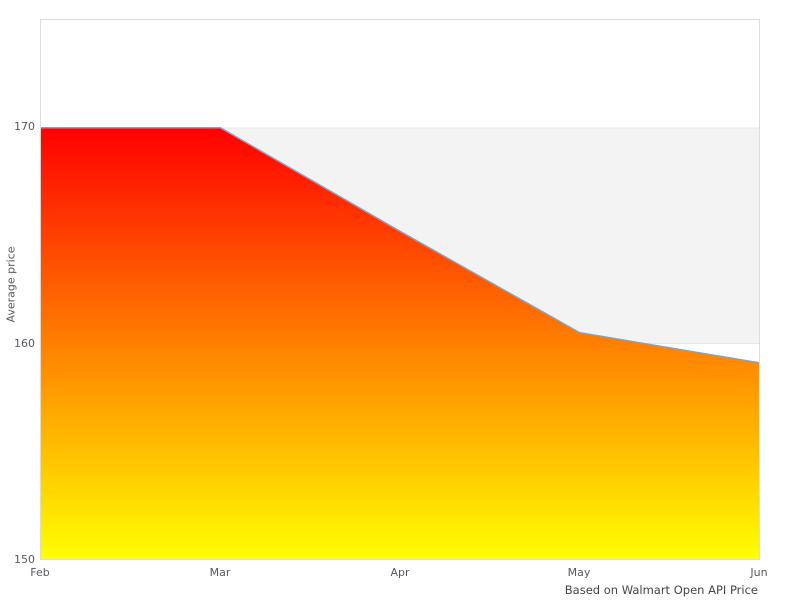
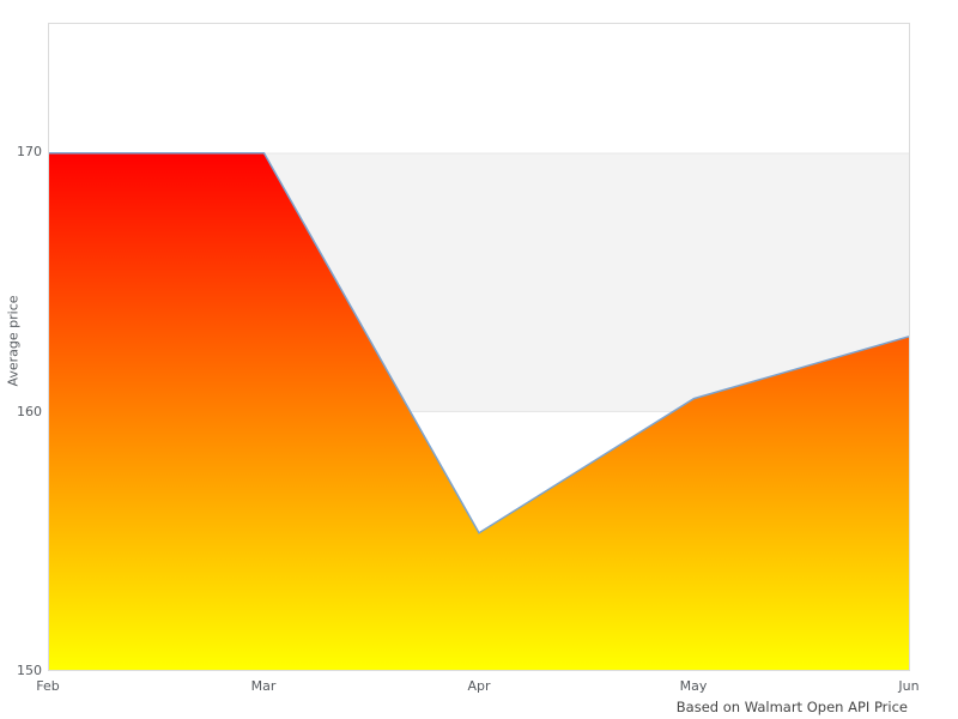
Apr: 165.2 -> 155.3
Jun: 159.1 -> 162.9
